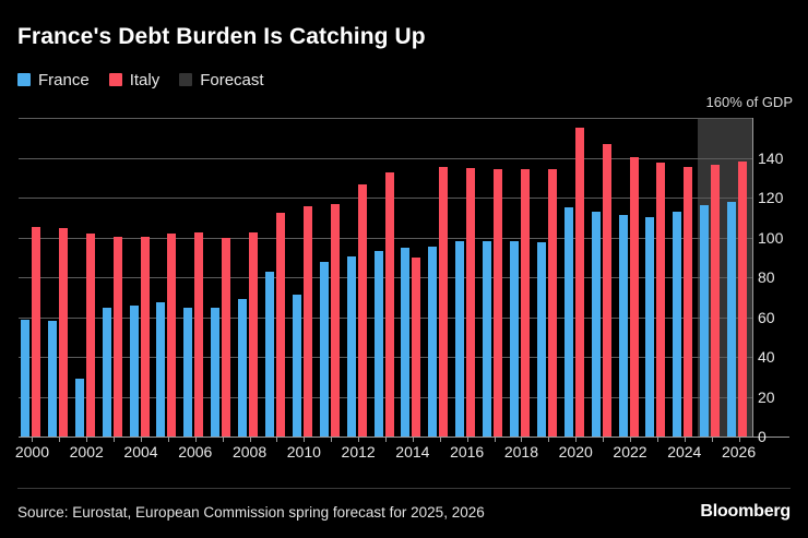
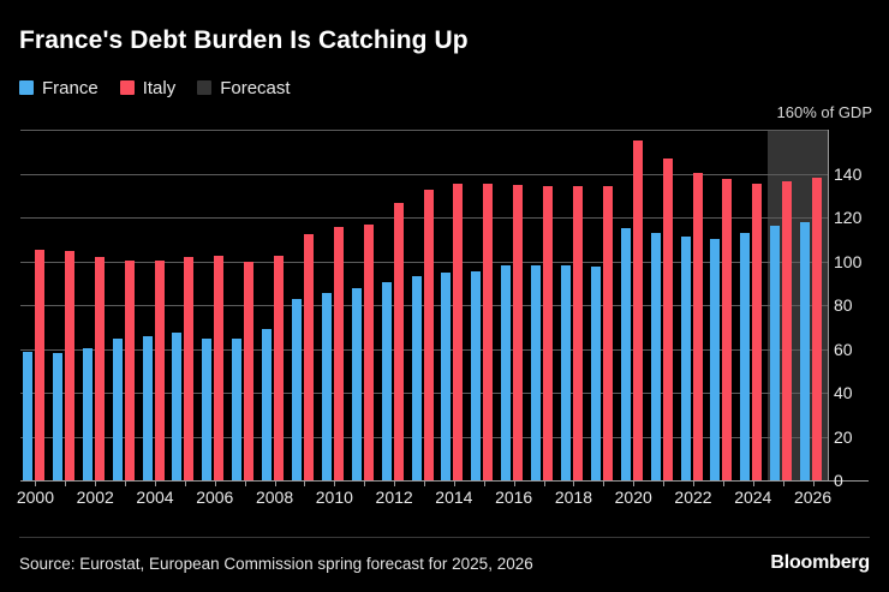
France/2002: 29 -> 60
France/2010: 71 -> 85
Italy/2014: 90 -> 135
